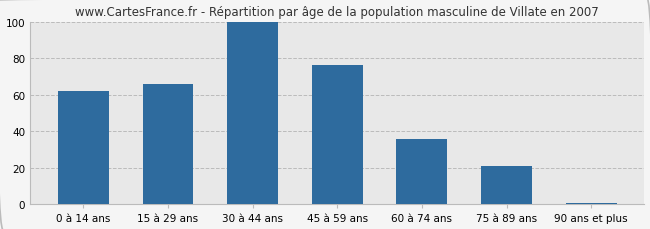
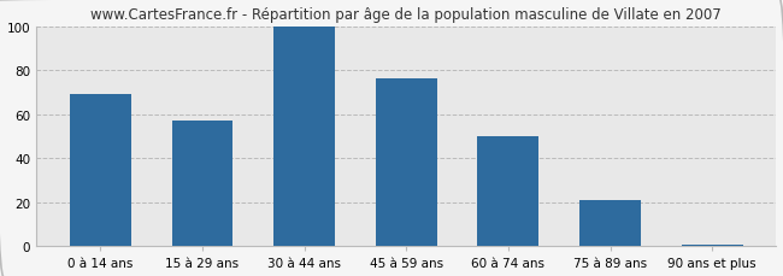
0 à 14 ans: 62 -> 69
15 à 29 ans: 66 -> 57
60 à 74 ans: 36 -> 50
